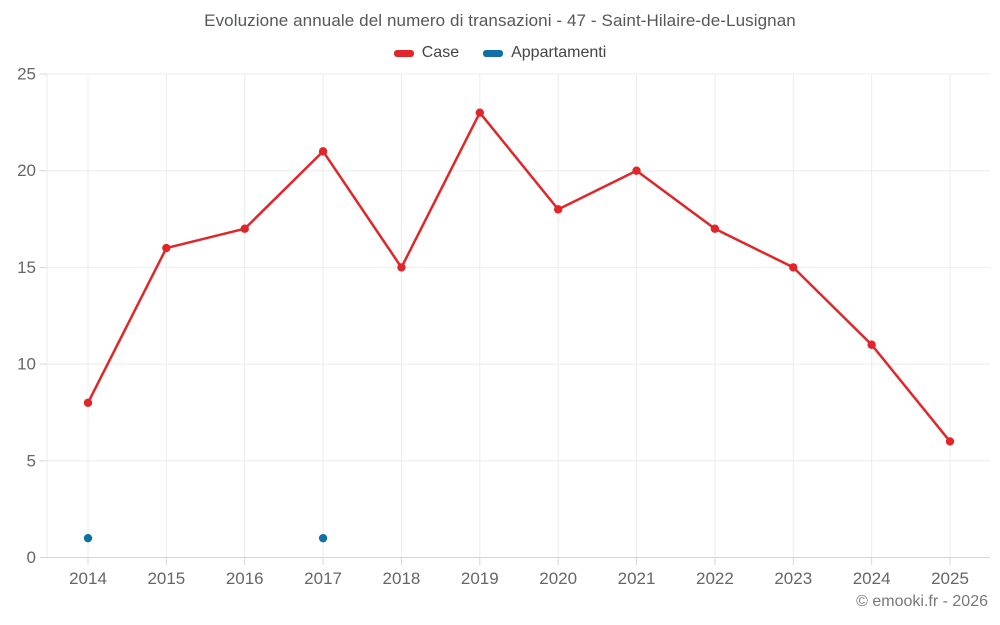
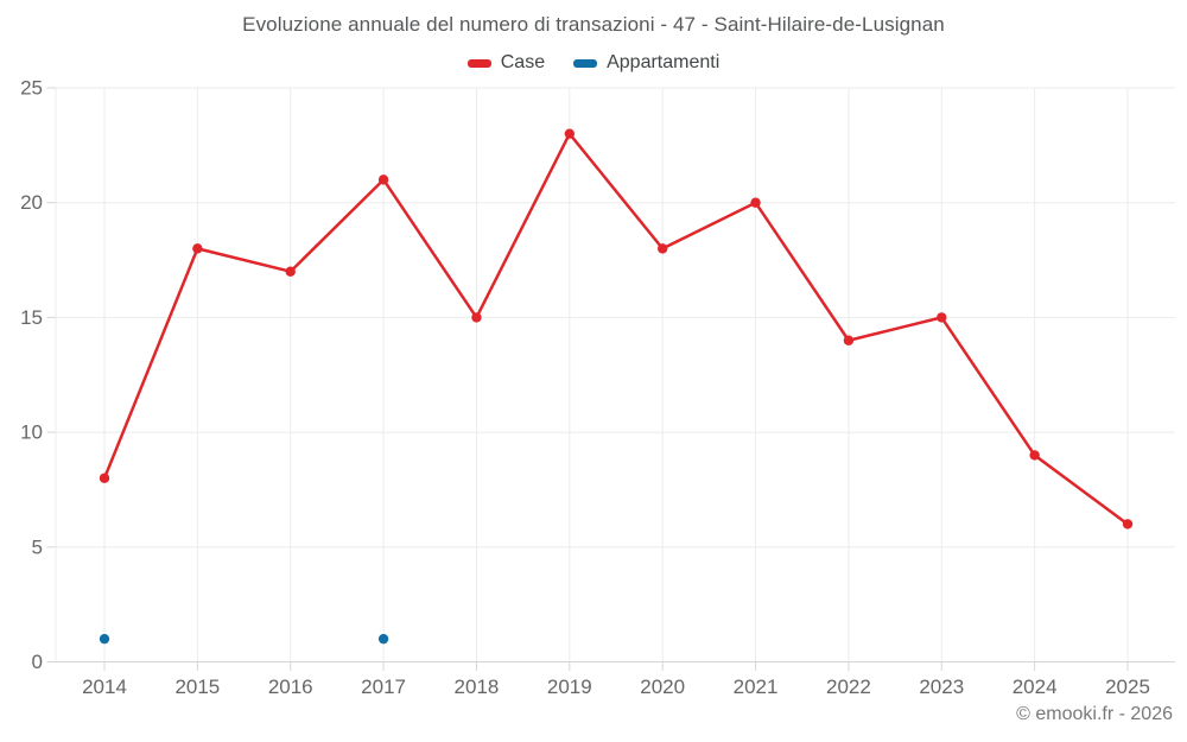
Case/2015: 16 -> 18
Case/2022: 17 -> 14
Case/2024: 11 -> 9
